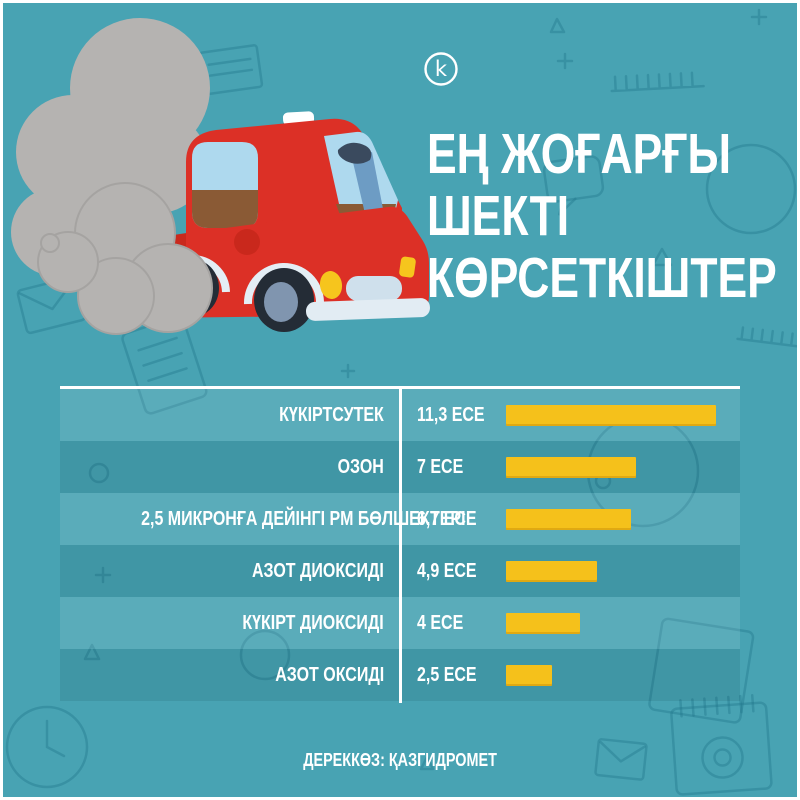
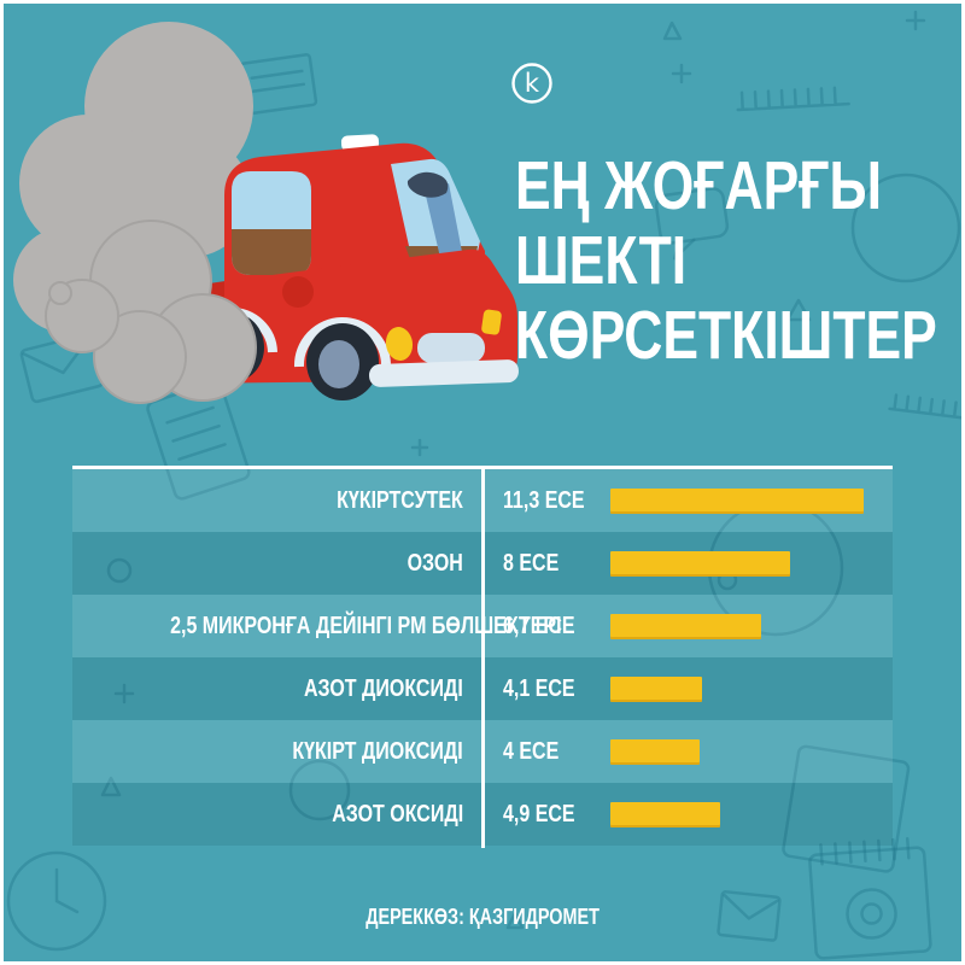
ОЗОН: 7 -> 8
АЗОТ ДИОКСИДІ: 4,9 -> 4,1
АЗОТ ОКСИДІ: 2,5 -> 4,9
